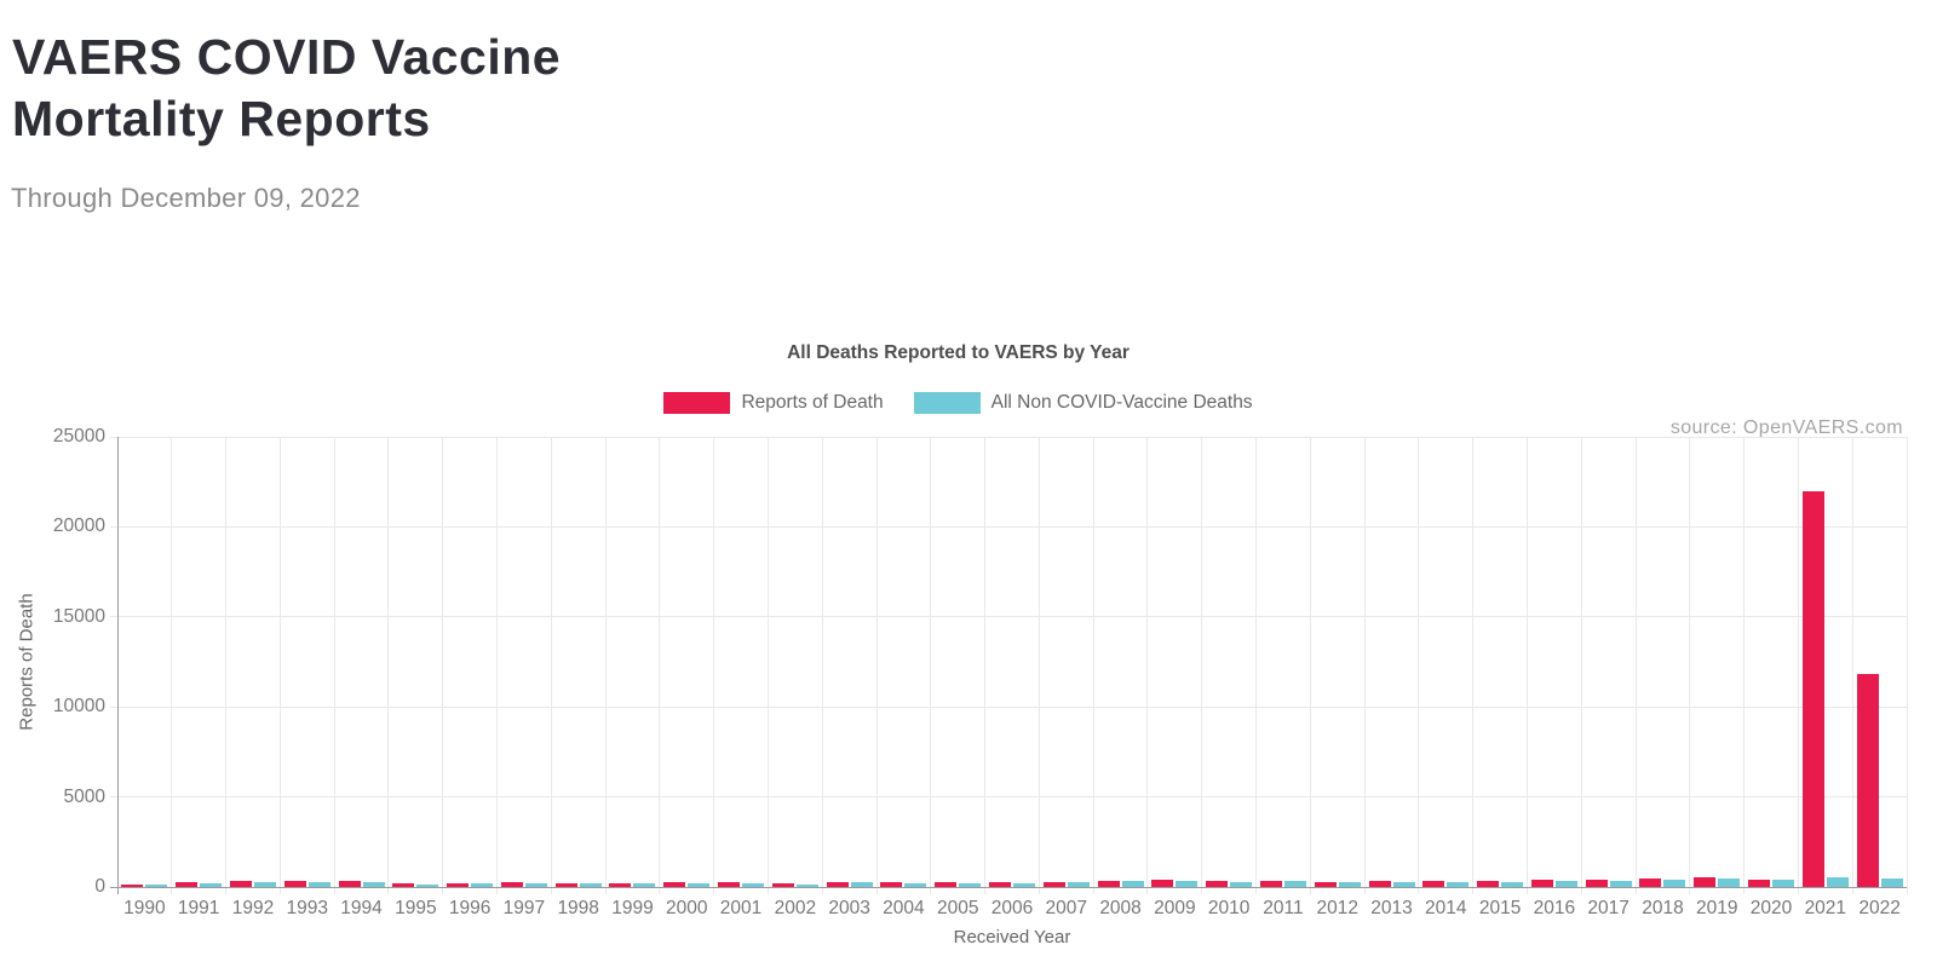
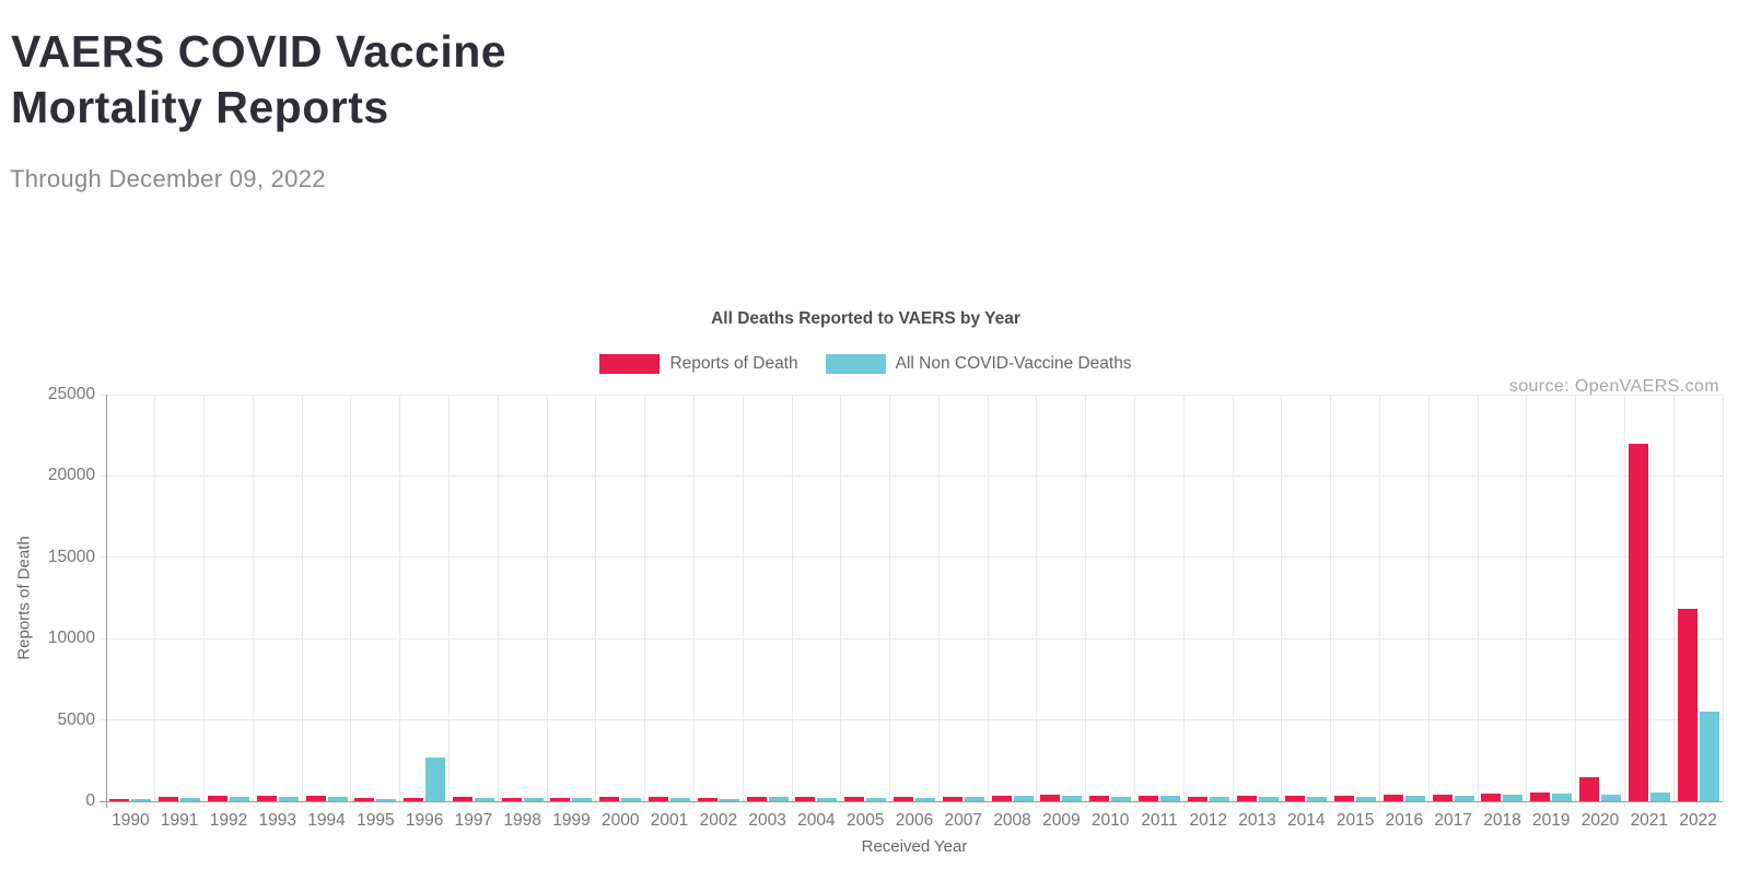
All Non COVID-Vaccine Deaths/1996: 200 -> 2700
Reports of Death/2020: 400 -> 1500
All Non COVID-Vaccine Deaths/2022: 500 -> 5500
